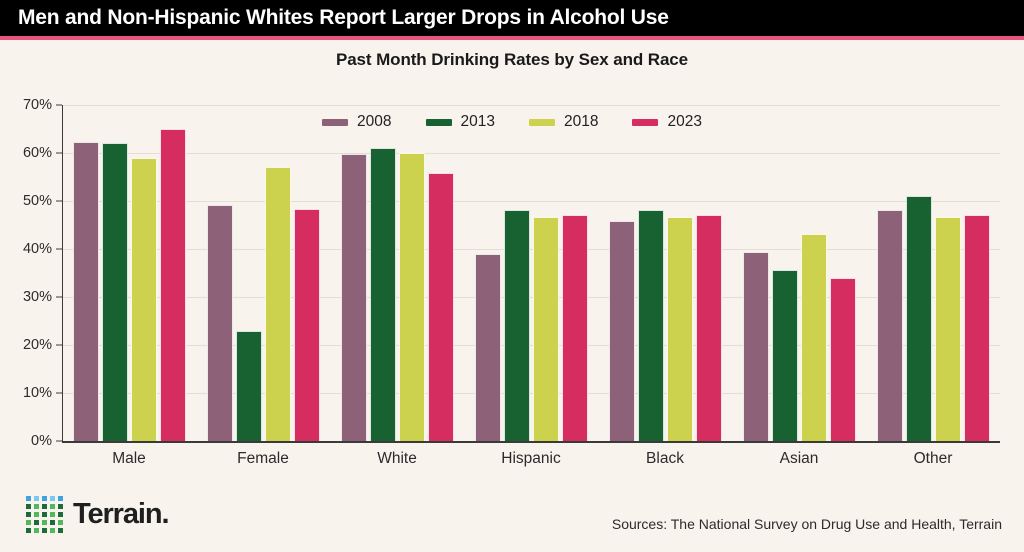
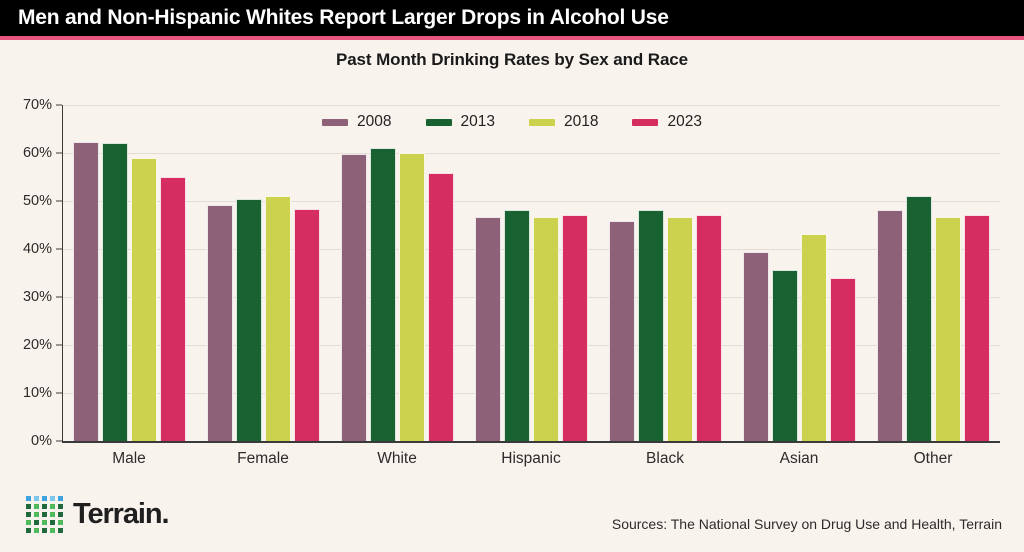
2023/Male: 65% -> 55%
2013/Female: 23% -> 50%
2018/Female: 57% -> 51%
2008/Hispanic: 39% -> 47%
